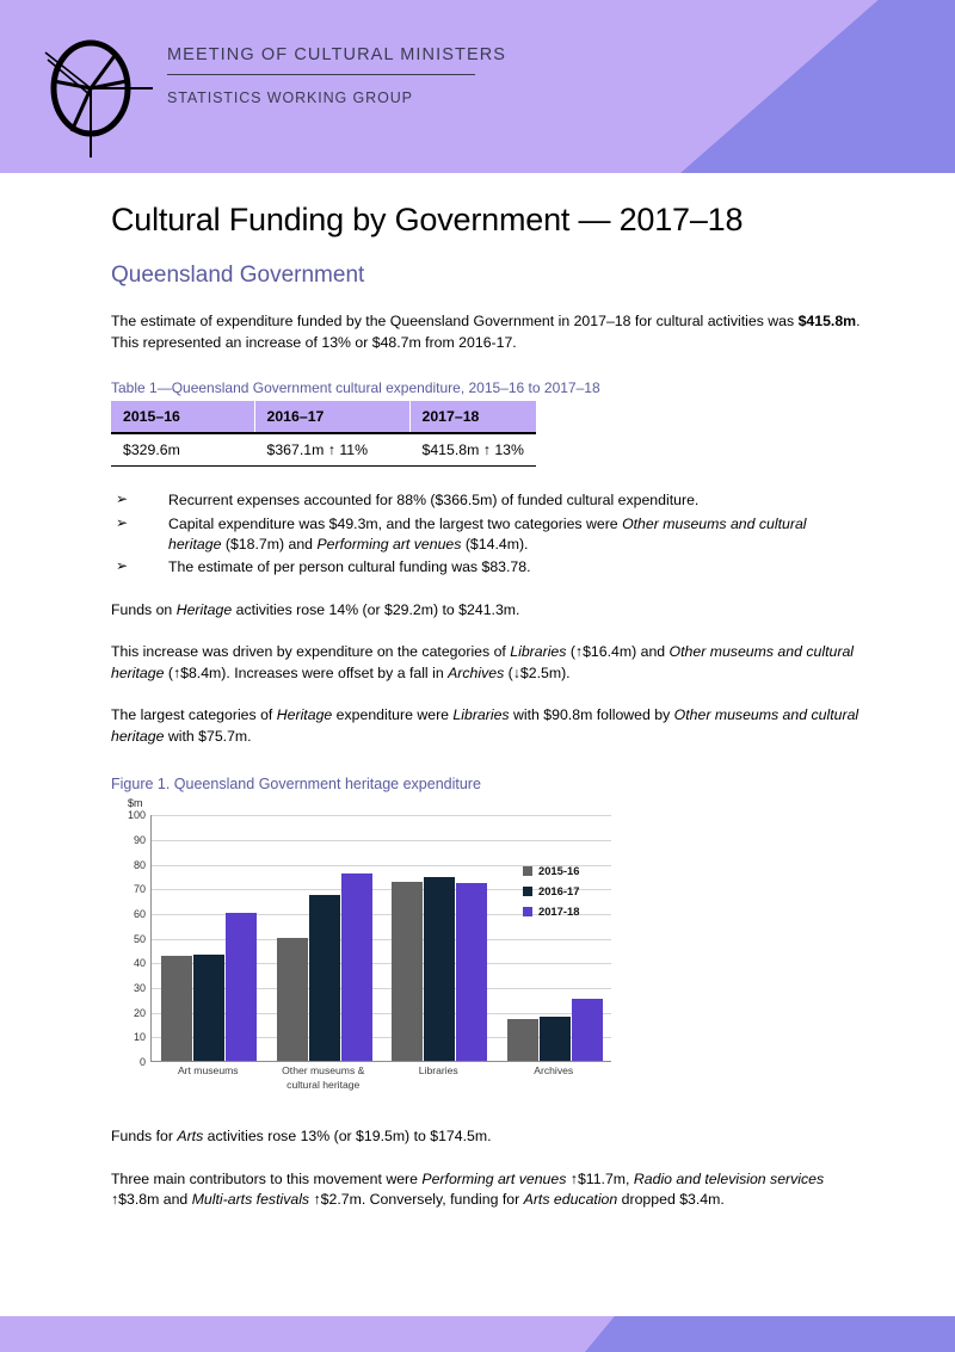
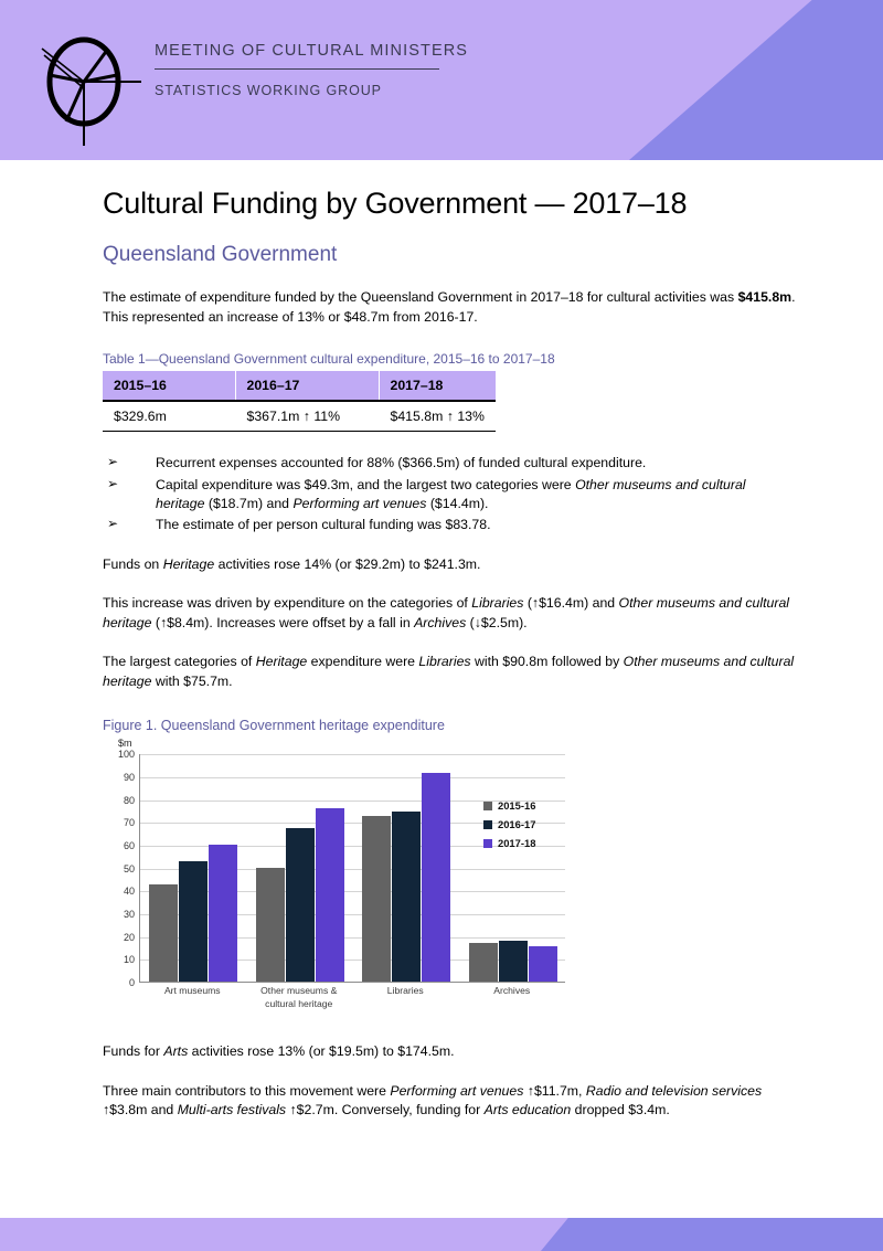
2016-17/Art museums: 43 -> 53
2017-18/Libraries: 72 -> 91
2017-18/Archives: 25 -> 15
